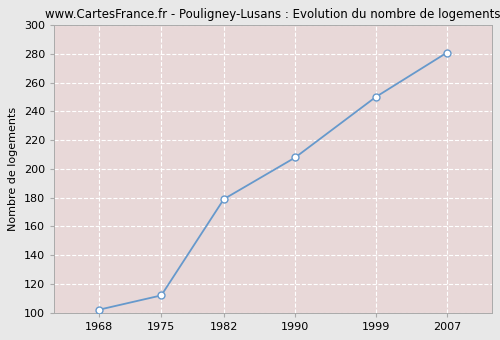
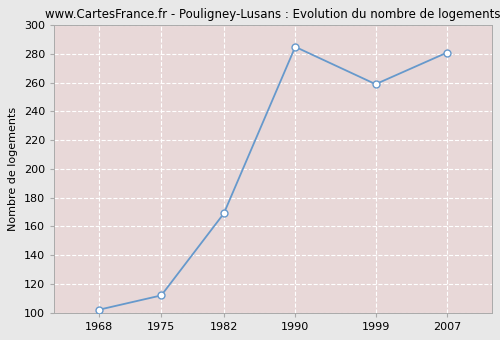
1982: 179 -> 169
1990: 208 -> 285
1999: 250 -> 259
